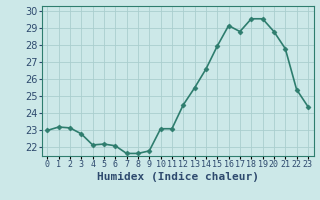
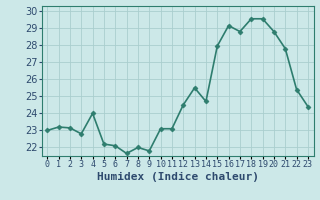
4: 22.1 -> 24.0
8: 21.6 -> 22.0
14: 26.6 -> 24.7
